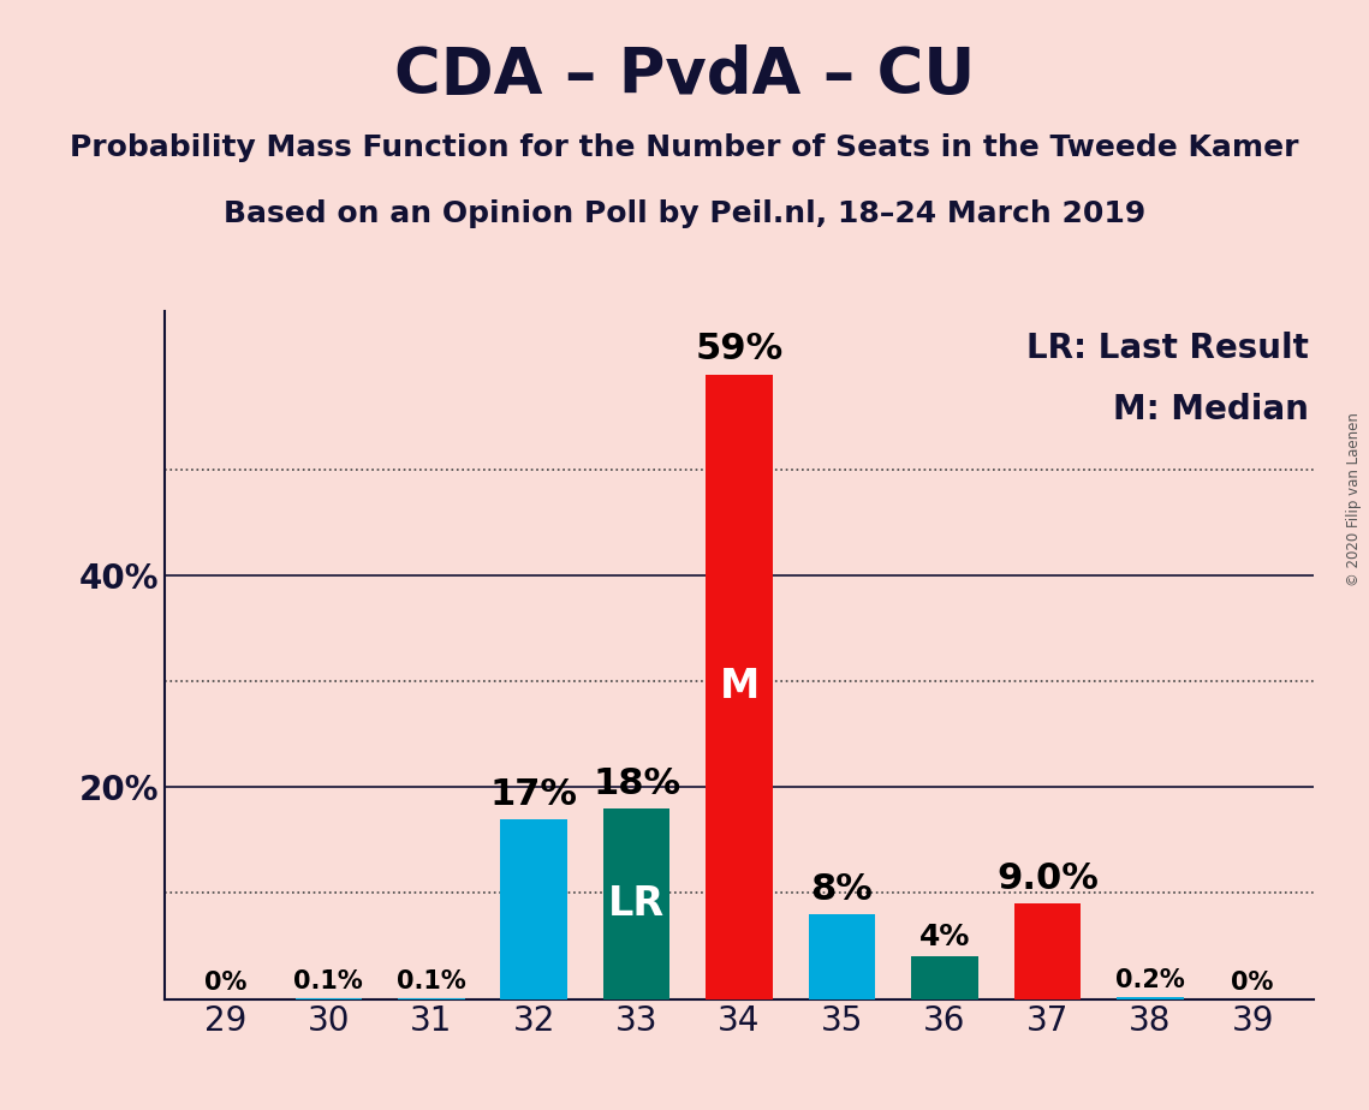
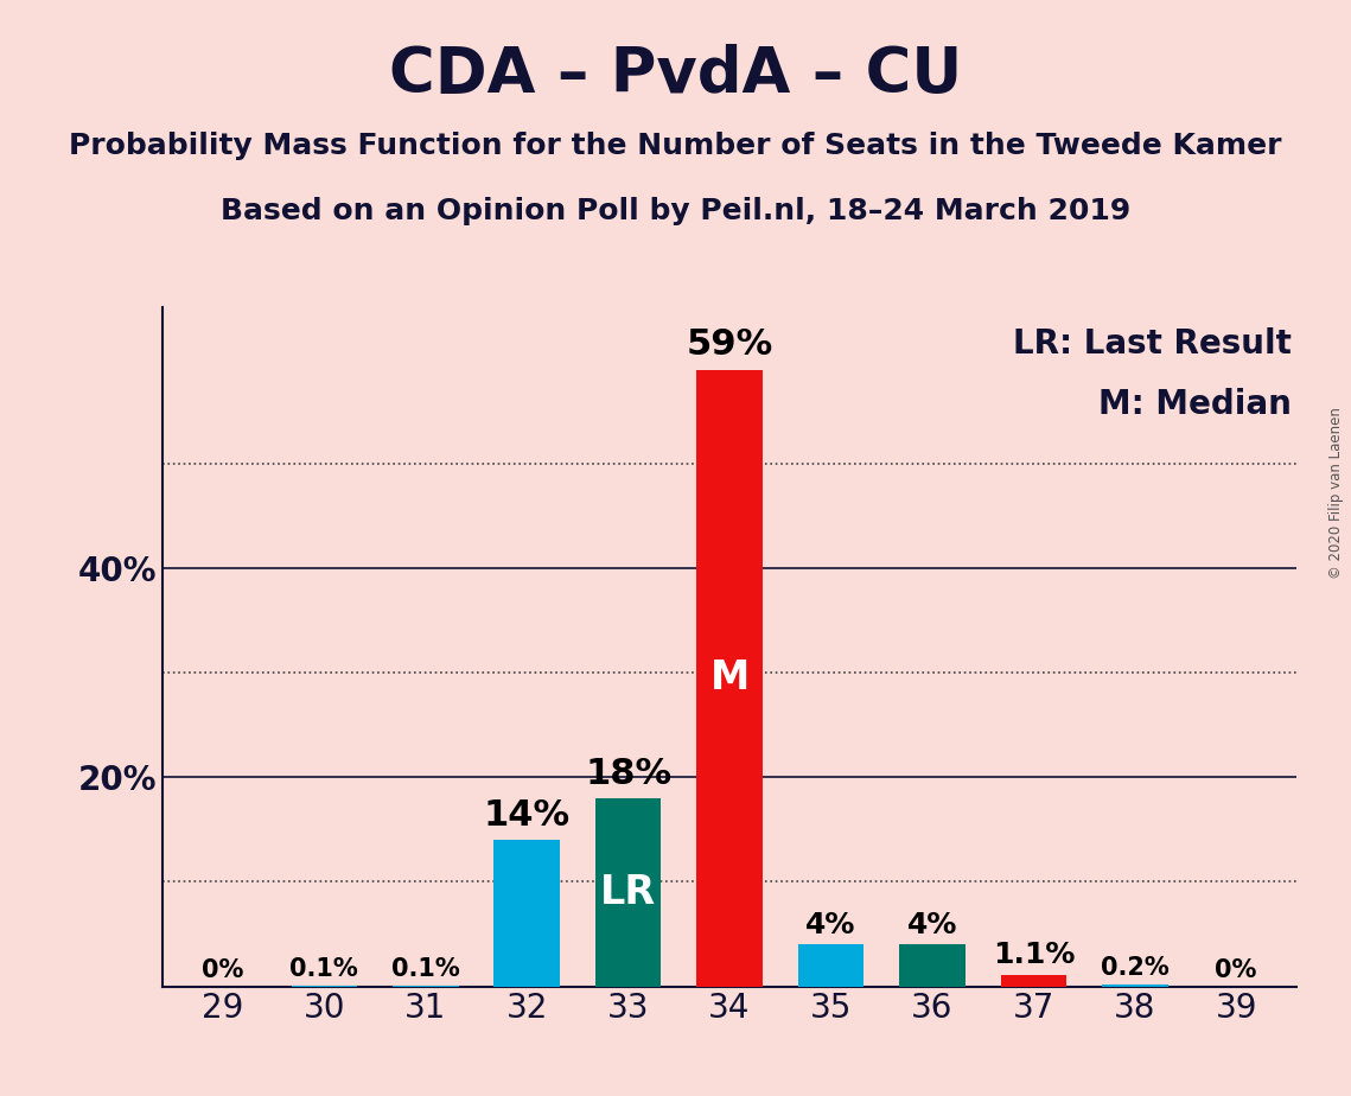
32: 17% -> 14%
35: 8% -> 4%
37: 9.0% -> 1.1%
